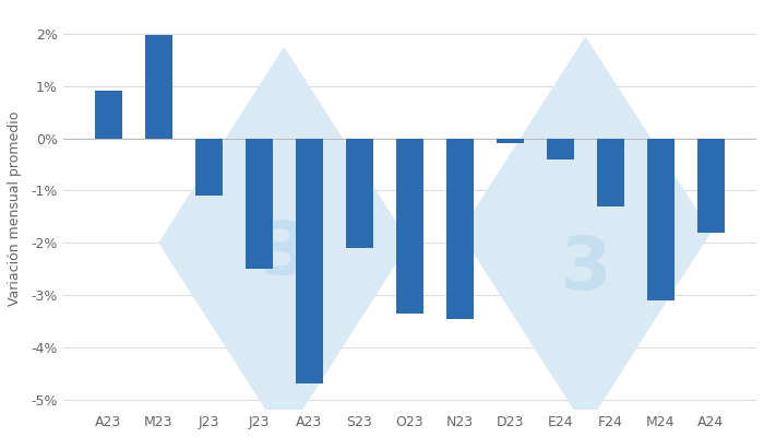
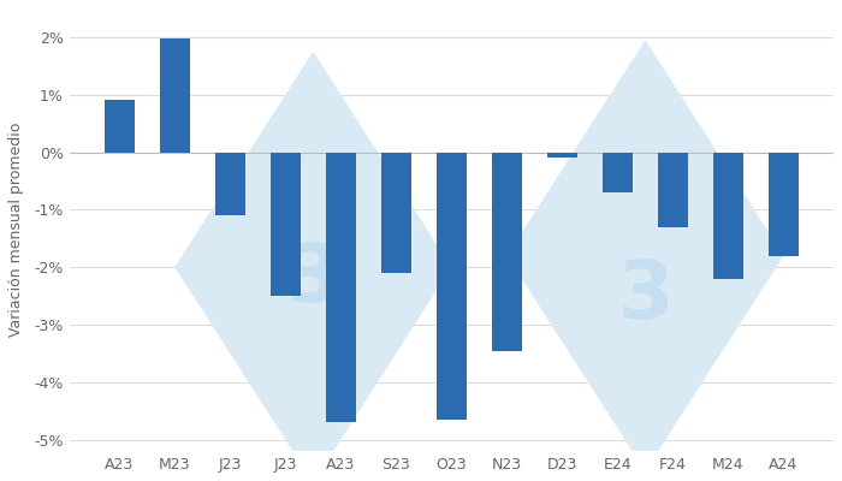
O23: -3.35% -> -4.65%
E24: -0.40% -> -0.70%
M24: -3.10% -> -2.20%
